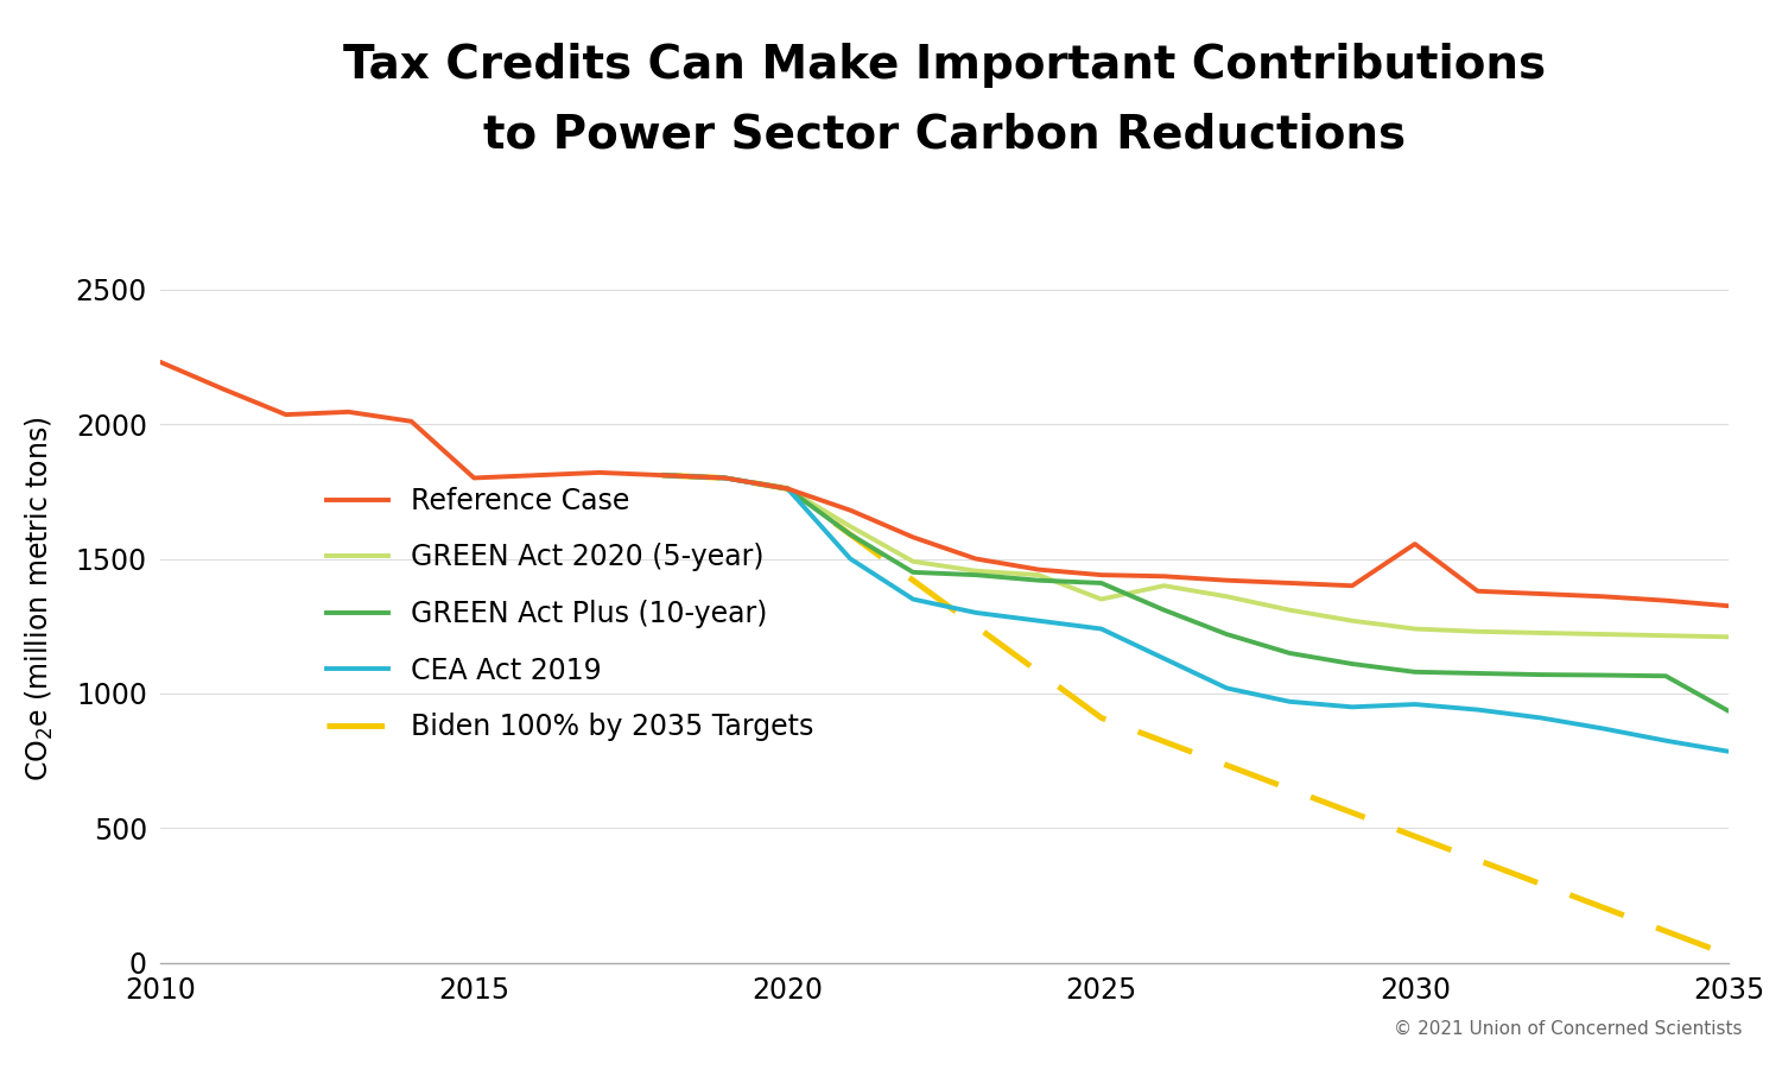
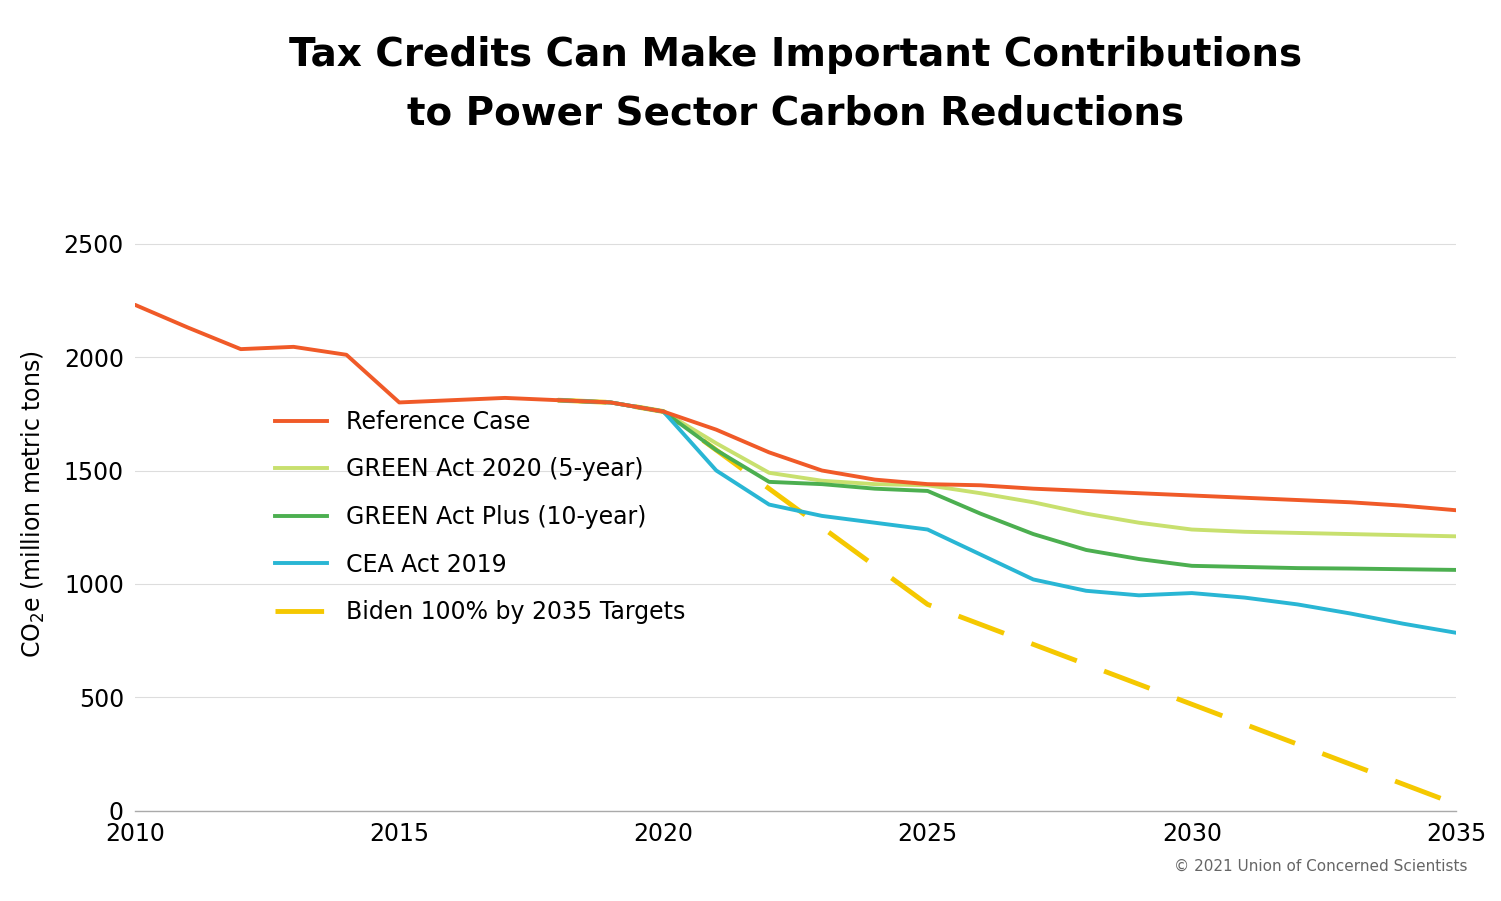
GREEN Act 2020 (5-year)/2025: 1350 -> 1435
Reference Case/2030: 1555 -> 1390
GREEN Act Plus (10-year)/2035: 935 -> 1062
